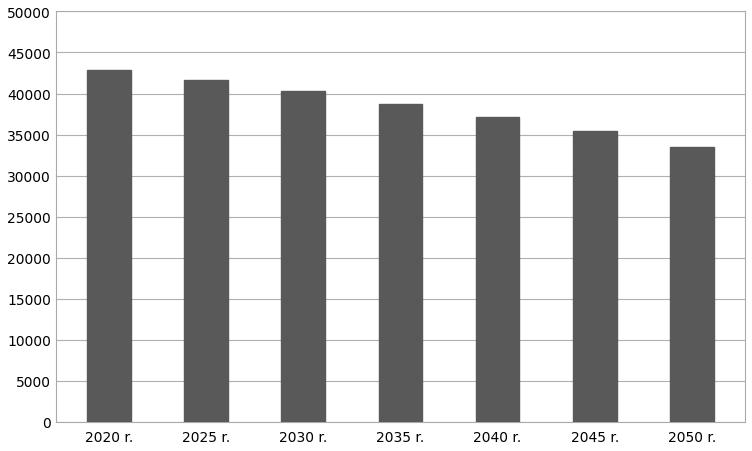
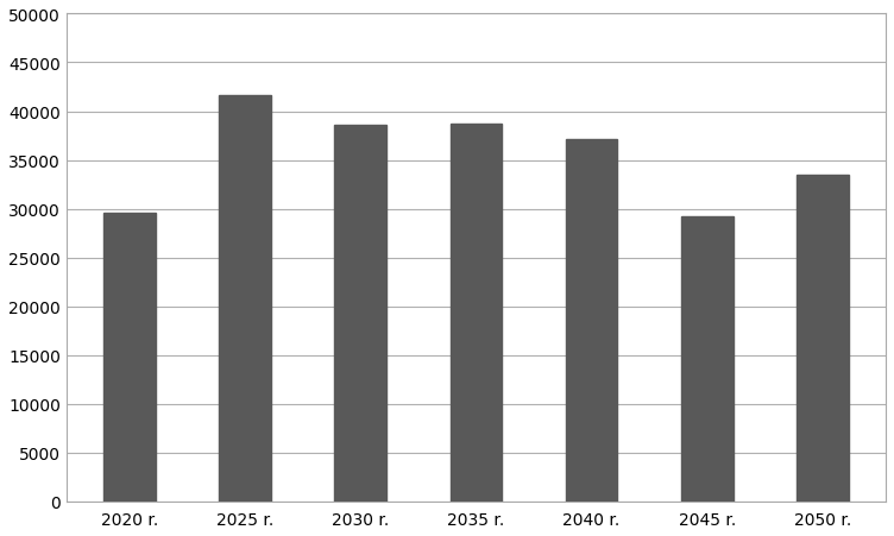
2020 r.: 42900 -> 29600
2030 r.: 40300 -> 38600
2045 r.: 35400 -> 29200
